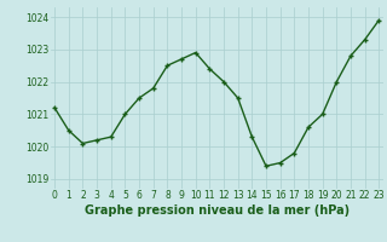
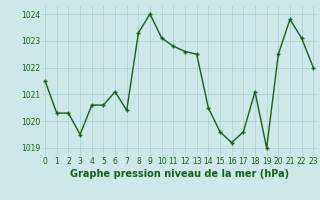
0: 1021.2 -> 1021.5
1: 1020.5 -> 1020.3
2: 1020.1 -> 1020.3
3: 1020.2 -> 1019.5
4: 1020.3 -> 1020.6
5: 1021.0 -> 1020.6
6: 1021.5 -> 1021.1
7: 1021.8 -> 1020.4
8: 1022.5 -> 1023.3
9: 1022.7 -> 1024.0
10: 1022.9 -> 1023.1
11: 1022.4 -> 1022.8
12: 1022.0 -> 1022.6
13: 1021.5 -> 1022.5
14: 1020.3 -> 1020.5
15: 1019.4 -> 1019.6
16: 1019.5 -> 1019.2
17: 1019.8 -> 1019.6
18: 1020.6 -> 1021.1
19: 1021.0 -> 1019.0
20: 1022.0 -> 1022.5
21: 1022.8 -> 1023.8
22: 1023.3 -> 1023.1
23: 1023.9 -> 1022.0
